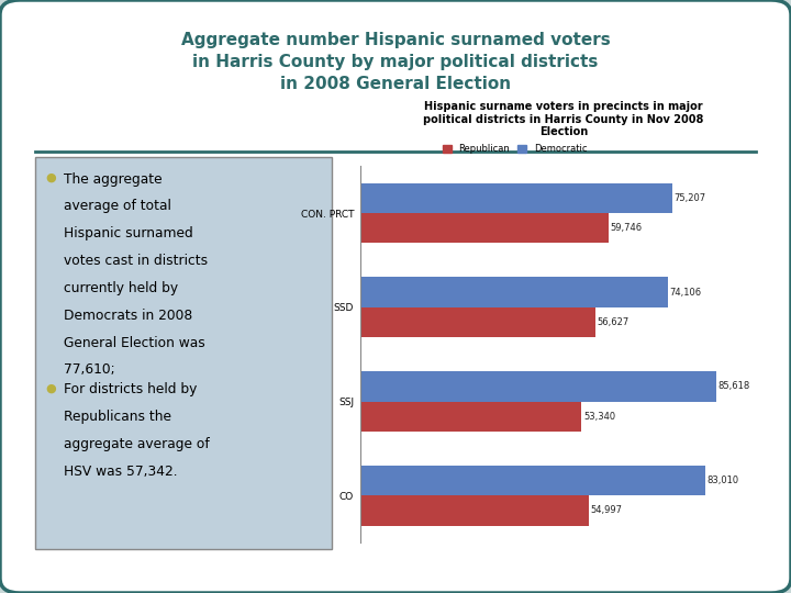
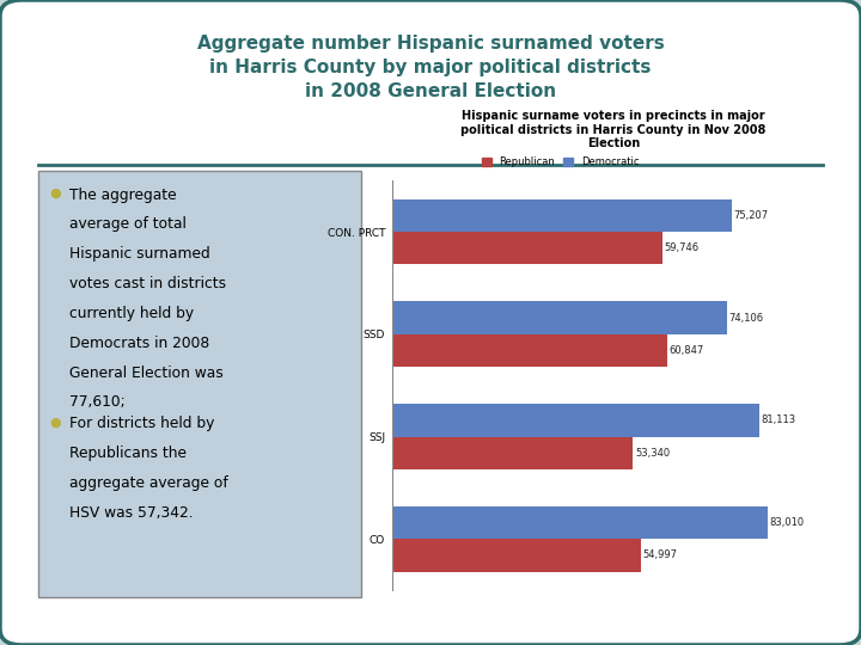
Republican/SSD: 56,627 -> 60,847
Democratic/SSJ: 85,618 -> 81,113
